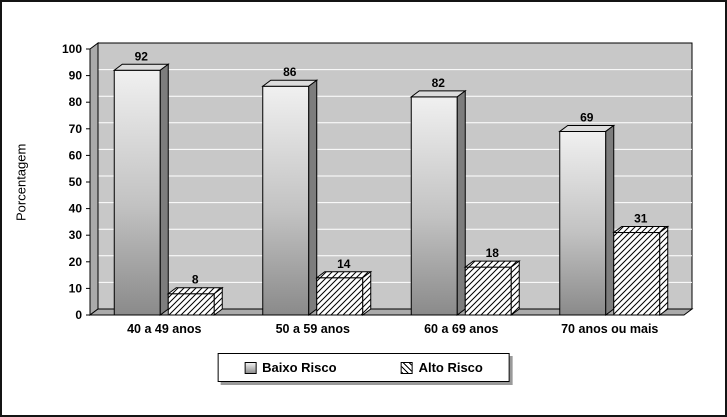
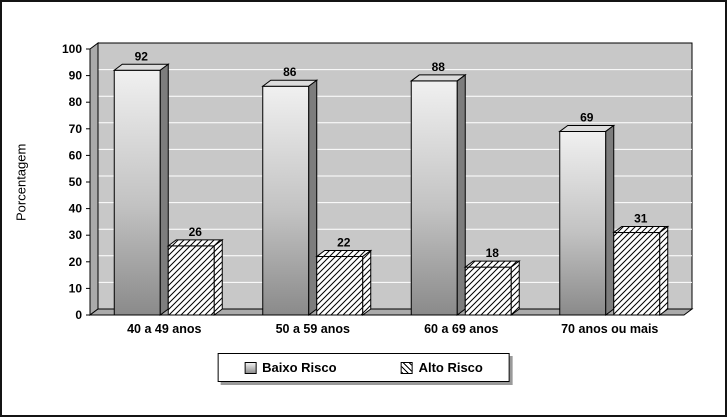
Alto Risco/40 a 49 anos: 8 -> 26
Alto Risco/50 a 59 anos: 14 -> 22
Baixo Risco/60 a 69 anos: 82 -> 88
